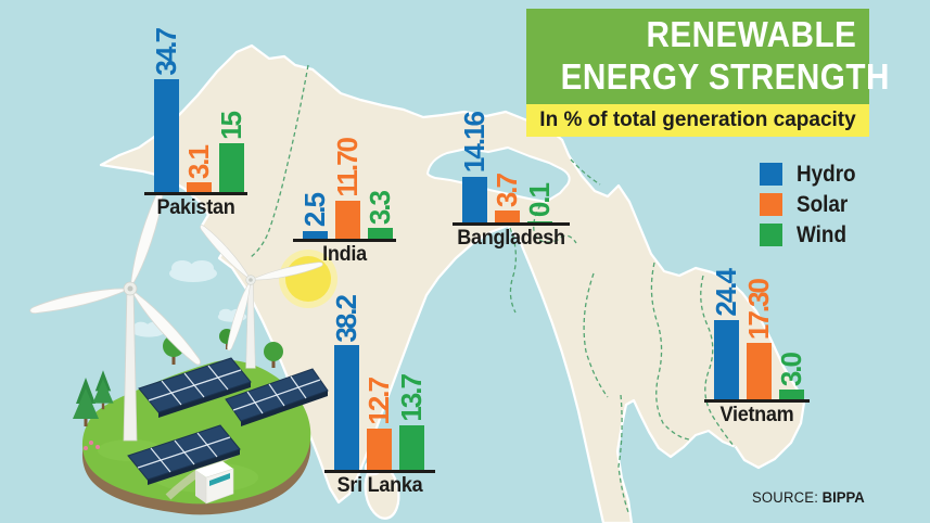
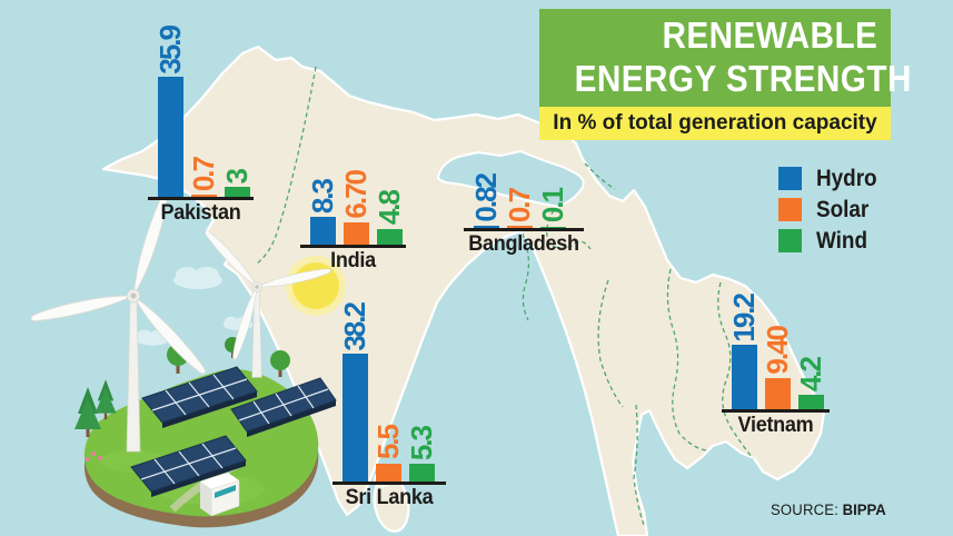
Hydro/Pakistan: 34.7 -> 35.9
Solar/Pakistan: 3.1 -> 0.7
Wind/Pakistan: 15 -> 3
Hydro/India: 2.5 -> 8.3
Solar/India: 11.70 -> 6.70
Wind/India: 3.3 -> 4.8
Hydro/Bangladesh: 14.16 -> 0.82
Solar/Bangladesh: 3.7 -> 0.7
Solar/Sri Lanka: 12.7 -> 5.5
Wind/Sri Lanka: 13.7 -> 5.3
Hydro/Vietnam: 24.4 -> 19.2
Solar/Vietnam: 17.30 -> 9.40
Wind/Vietnam: 3.0 -> 4.2
